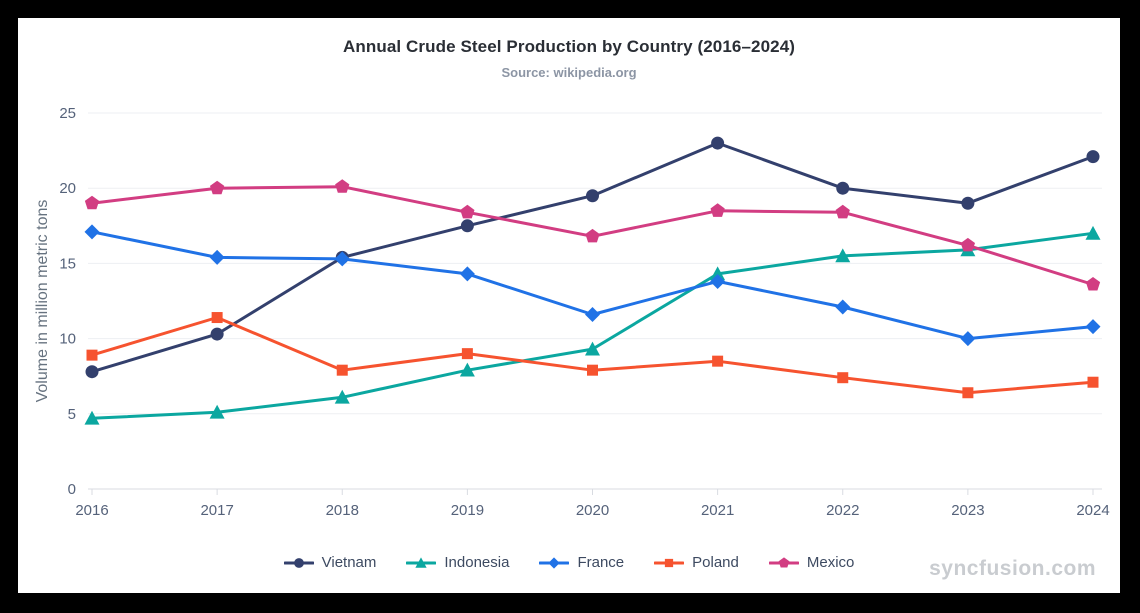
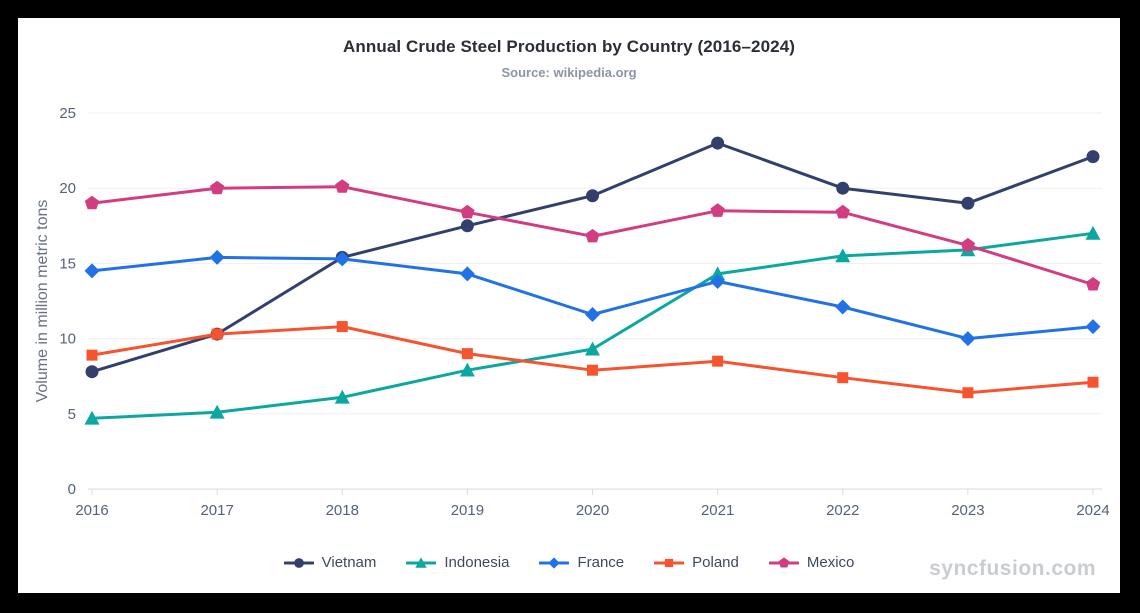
France/2016: 17.1 -> 14.5
Poland/2017: 11.4 -> 10.3
Poland/2018: 7.9 -> 10.8
